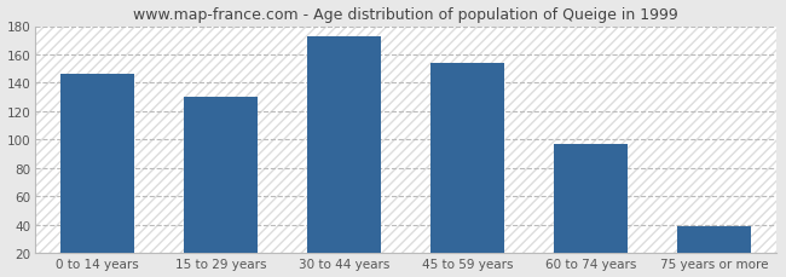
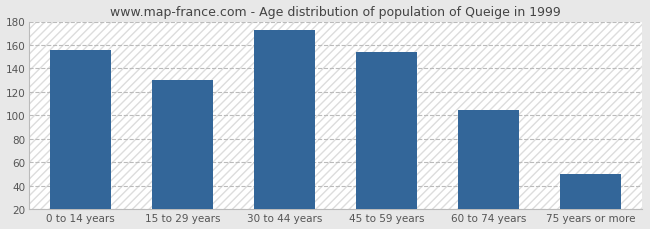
0 to 14 years: 146 -> 156
60 to 74 years: 97 -> 105
75 years or more: 39 -> 50
